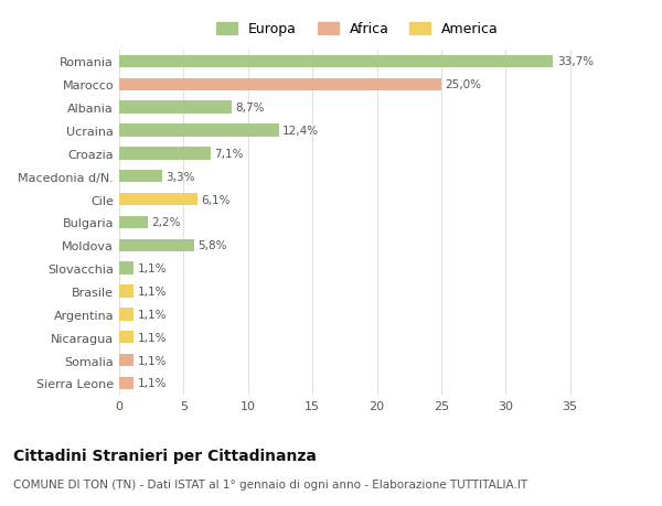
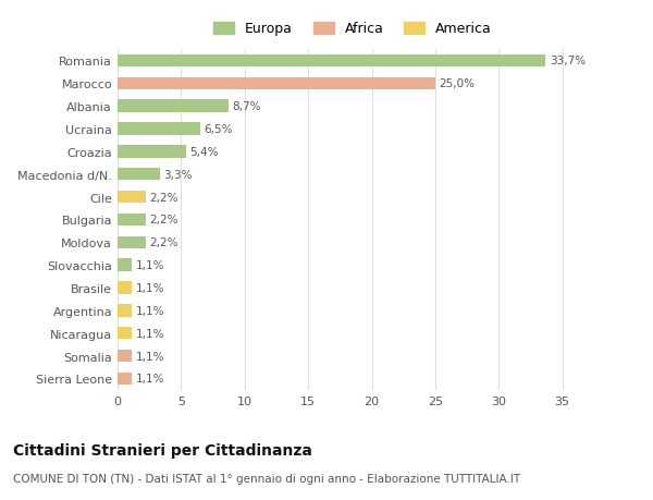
Ucraina: 12,4% -> 6,5%
Croazia: 7,1% -> 5,4%
Cile: 6,1% -> 2,2%
Moldova: 5,8% -> 2,2%
